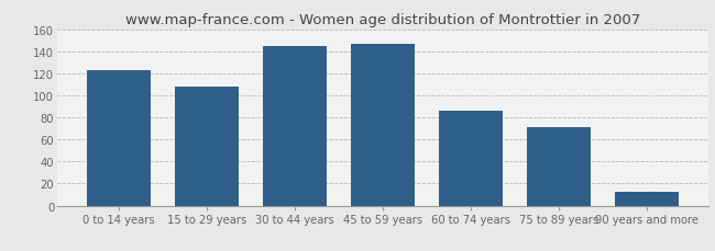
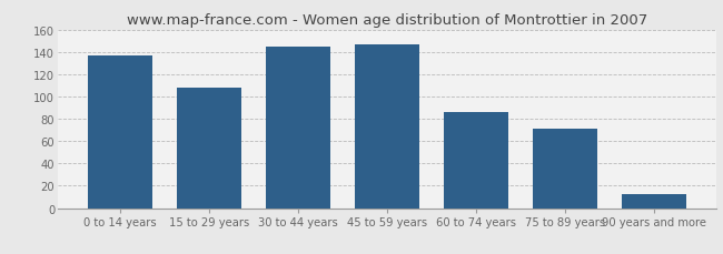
0 to 14 years: 123 -> 137
